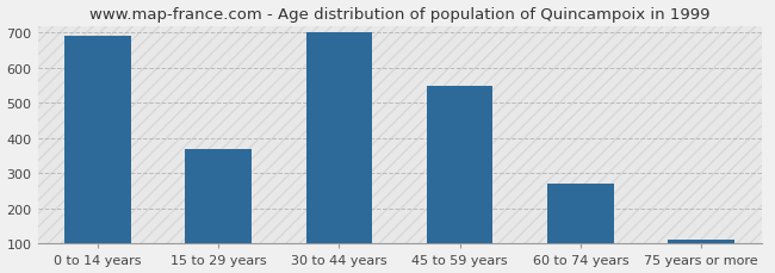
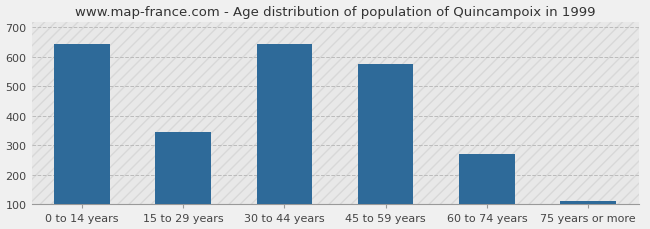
0 to 14 years: 690 -> 645
15 to 29 years: 370 -> 345
30 to 44 years: 700 -> 645
45 to 59 years: 550 -> 575
